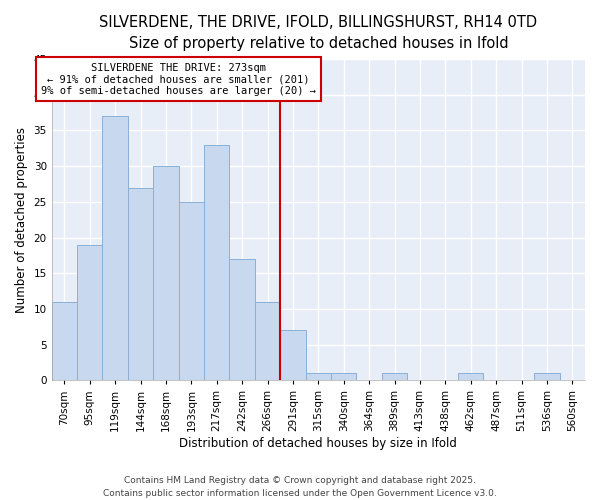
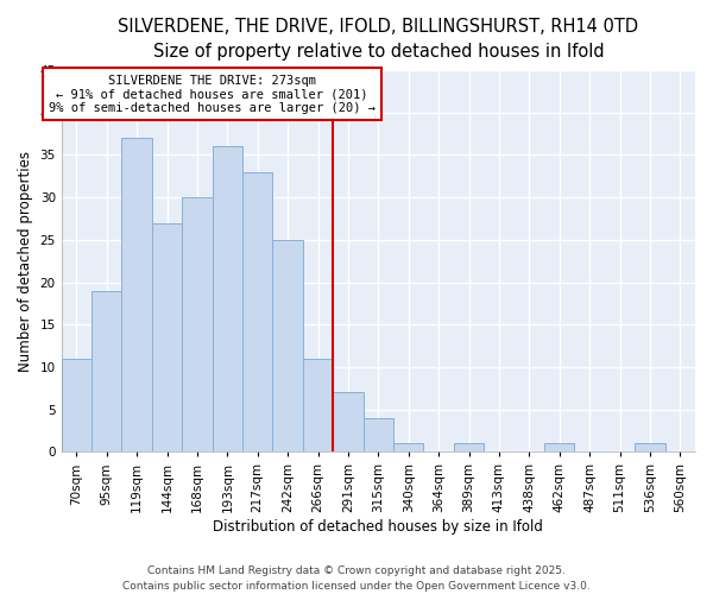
193sqm: 25 -> 36
242sqm: 17 -> 25
315sqm: 1 -> 4
